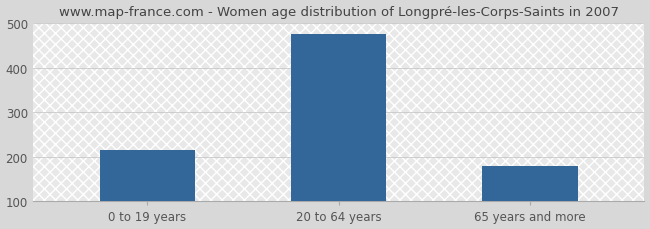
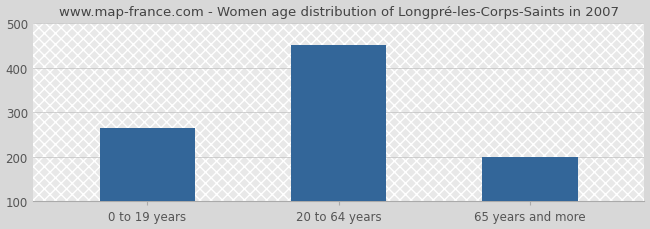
0 to 19 years: 215 -> 265
20 to 64 years: 475 -> 450
65 years and more: 180 -> 200
